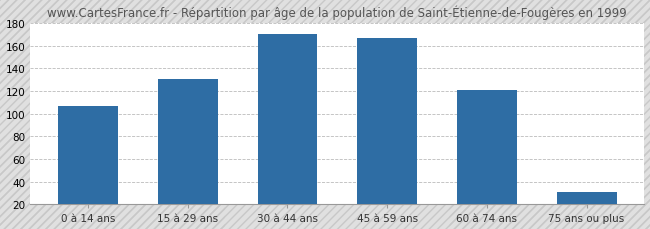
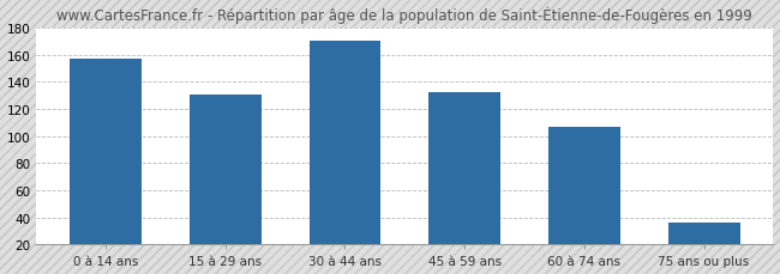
0 à 14 ans: 107 -> 157
45 à 59 ans: 167 -> 132
60 à 74 ans: 121 -> 107
75 ans ou plus: 31 -> 36
